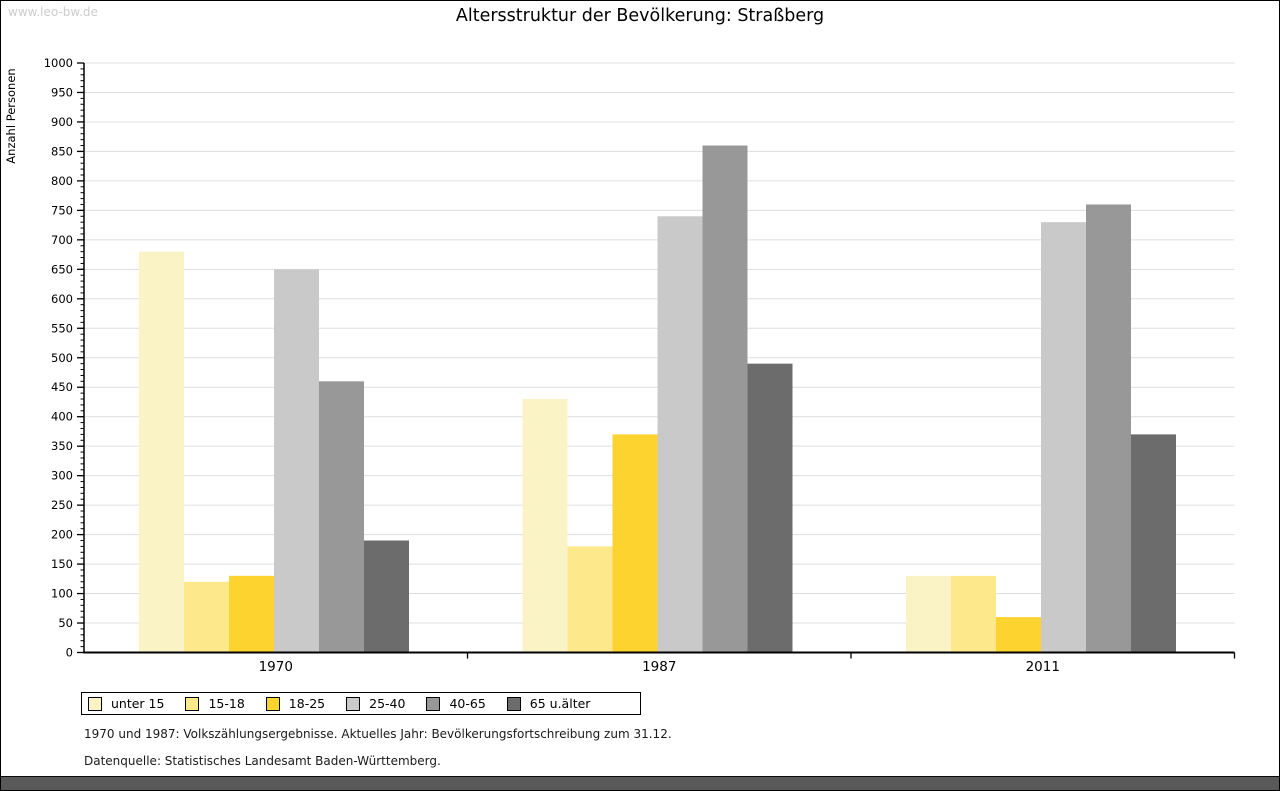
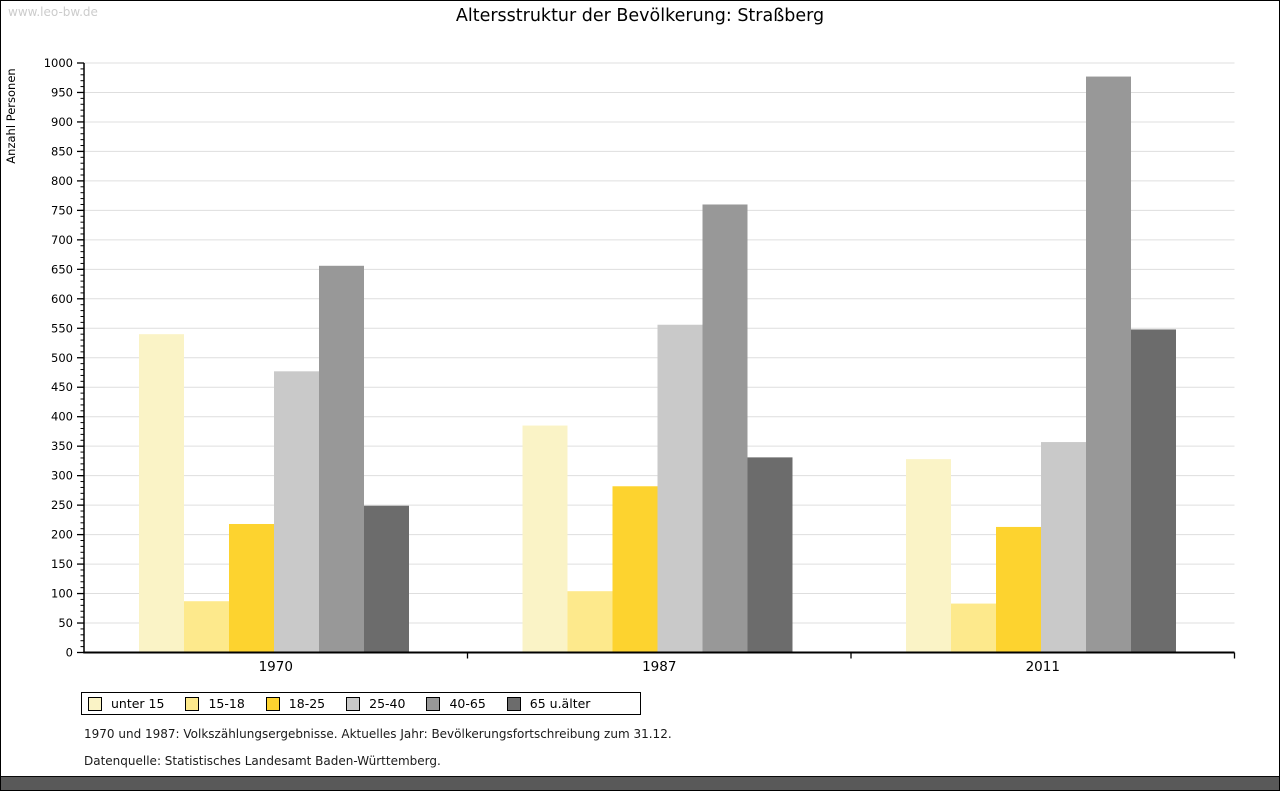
unter 15/1970: 680 -> 540
15-18/1970: 120 -> 90
18-25/1970: 130 -> 220
25-40/1970: 650 -> 480
40-65/1970: 460 -> 660
65 u.älter/1970: 190 -> 250
unter 15/1987: 430 -> 380
15-18/1987: 180 -> 100
18-25/1987: 370 -> 280
25-40/1987: 740 -> 560
40-65/1987: 860 -> 760
65 u.älter/1987: 490 -> 330
unter 15/2011: 130 -> 330
15-18/2011: 130 -> 80
18-25/2011: 60 -> 210
25-40/2011: 730 -> 360
40-65/2011: 760 -> 980
65 u.älter/2011: 370 -> 550
